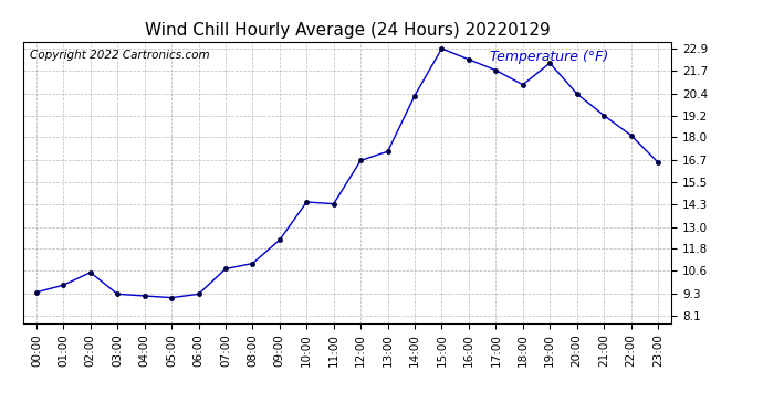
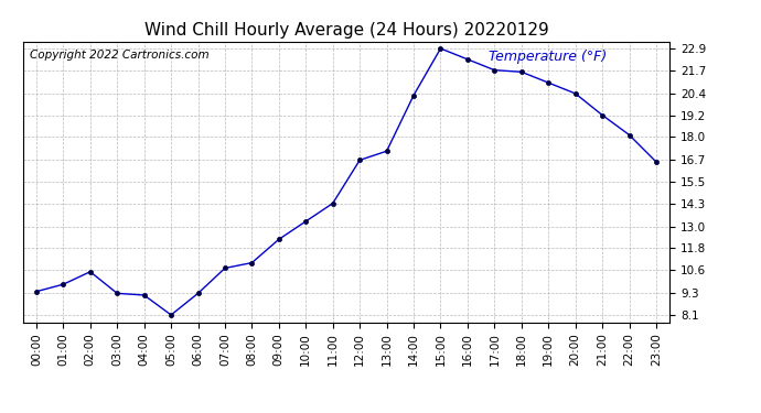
05:00: 9.1 -> 8.1
10:00: 14.4 -> 13.3
18:00: 20.9 -> 21.6
19:00: 22.1 -> 21.0
